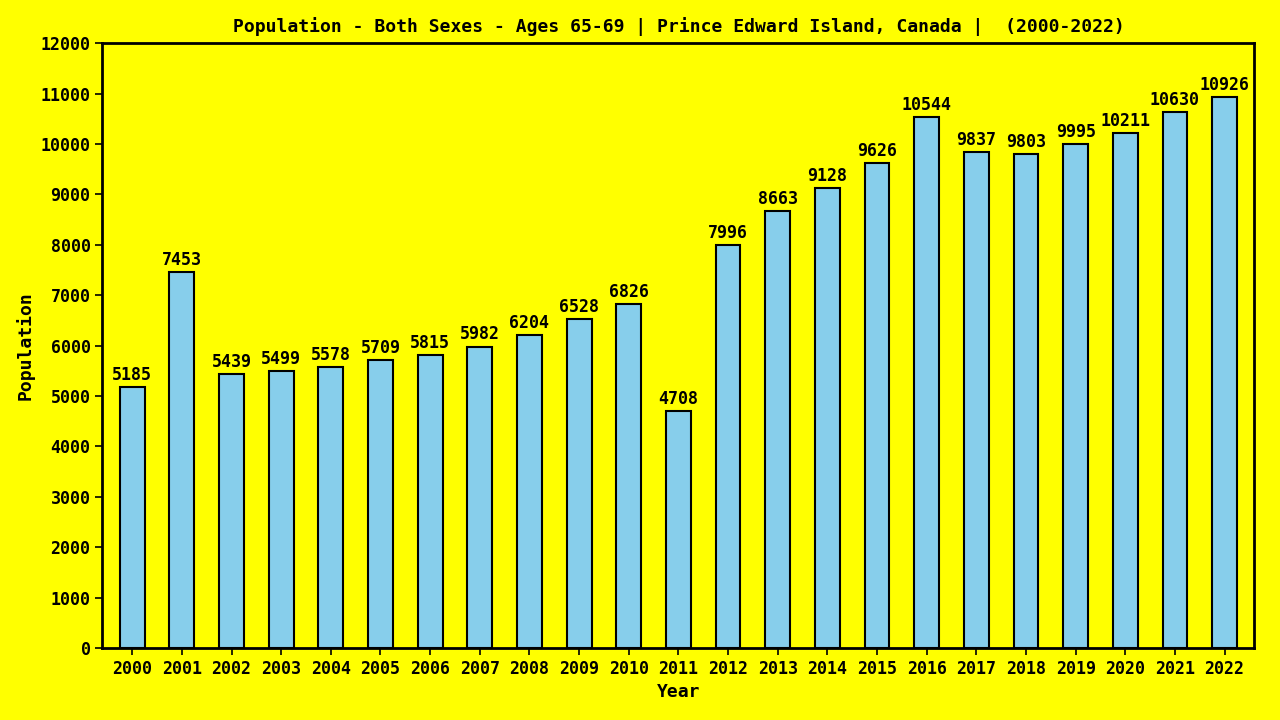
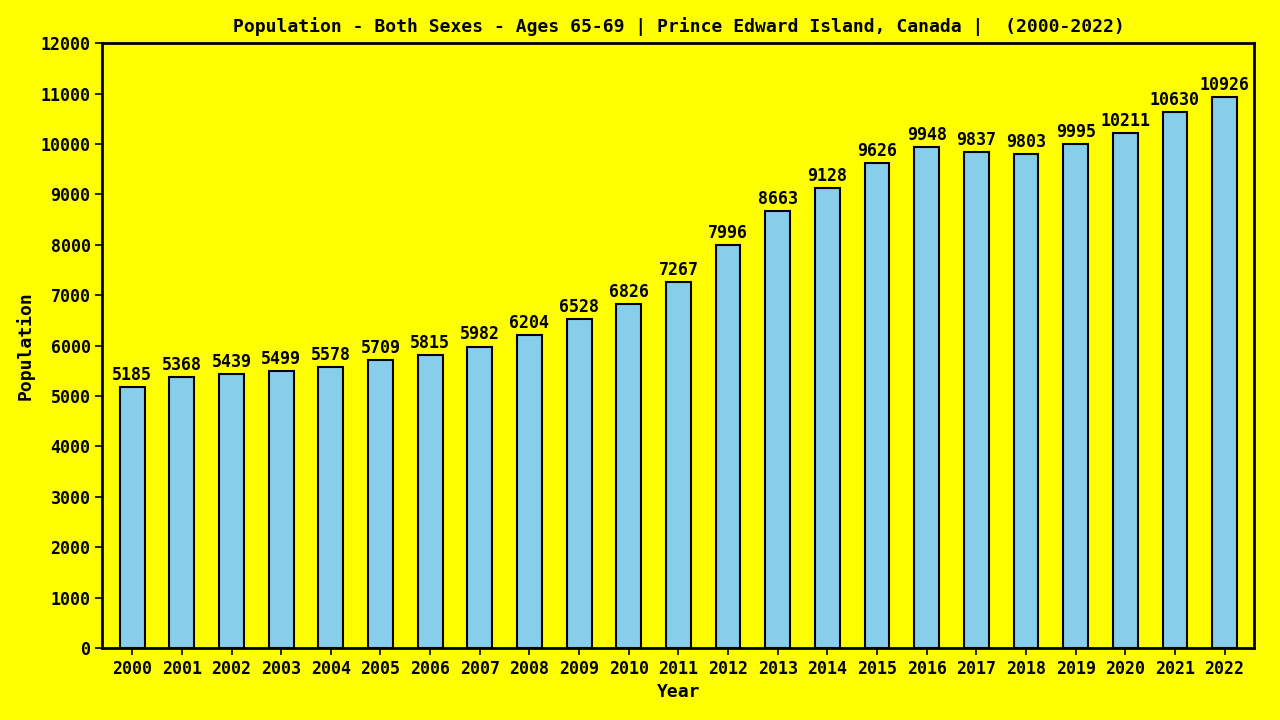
2001: 7453 -> 5368
2011: 4708 -> 7267
2016: 10544 -> 9948
